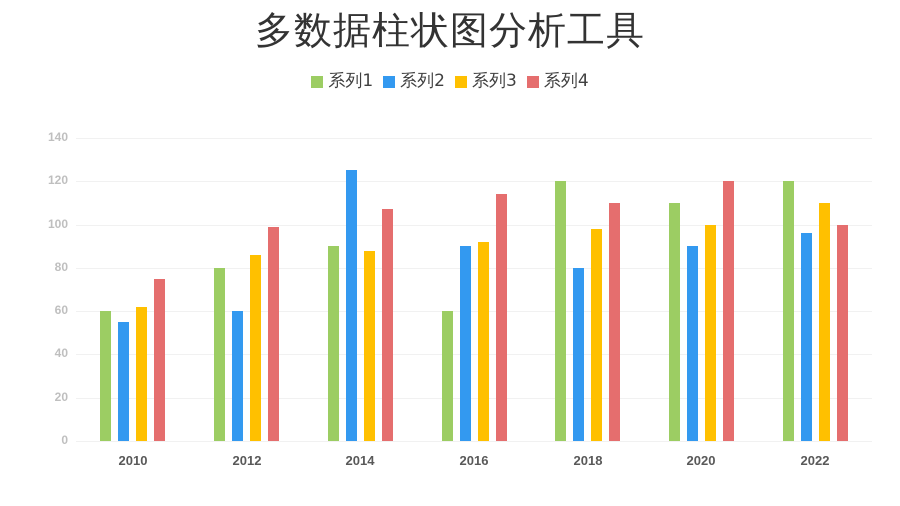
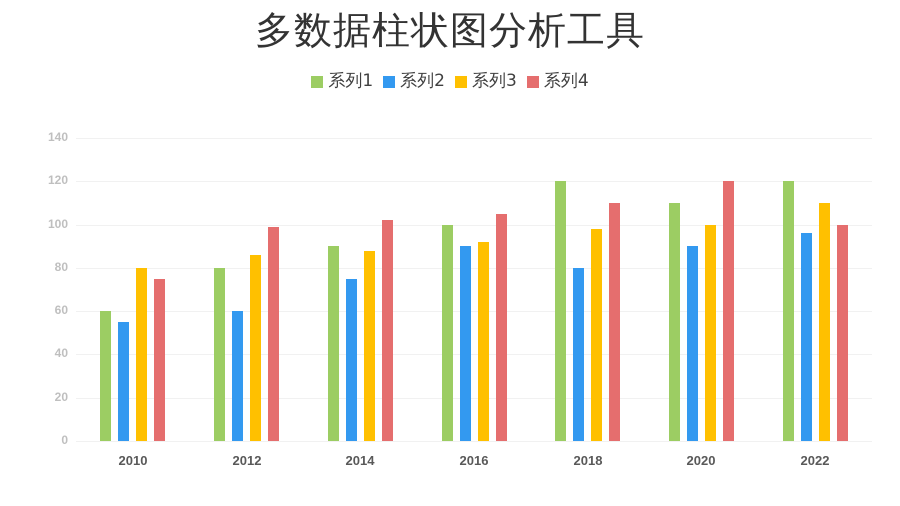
系列3/2010: 62 -> 80
系列2/2014: 125 -> 75
系列4/2014: 107 -> 102
系列1/2016: 60 -> 100
系列4/2016: 114 -> 105
